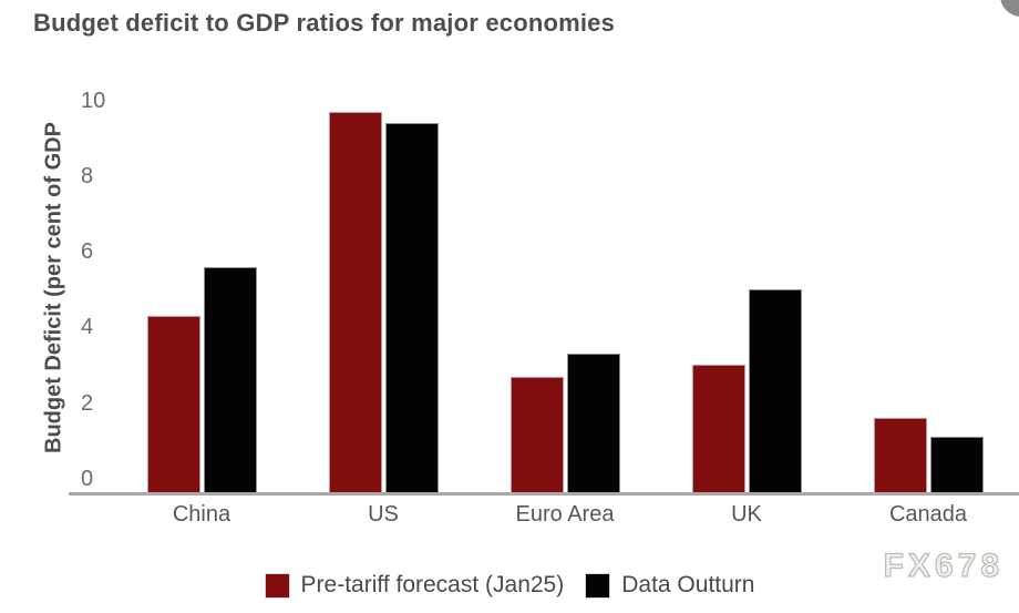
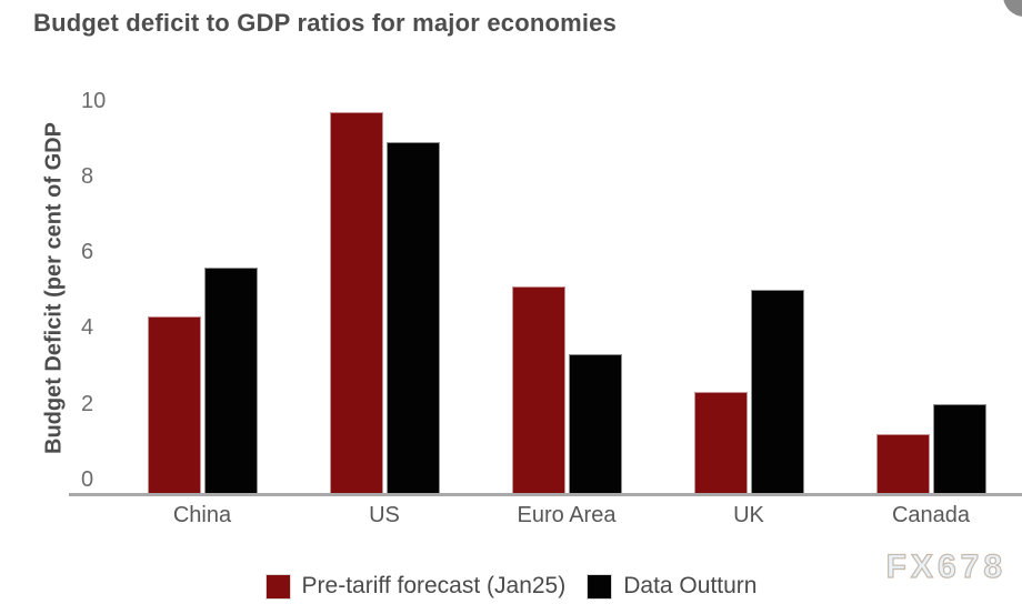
Data Outturn/US: 9.4 -> 8.9
Pre-tariff forecast (Jan25)/Euro Area: 2.7 -> 5.1
Pre-tariff forecast (Jan25)/UK: 3.0 -> 2.3
Pre-tariff forecast (Jan25)/Canada: 1.6 -> 1.2
Data Outturn/Canada: 1.1 -> 2.0
